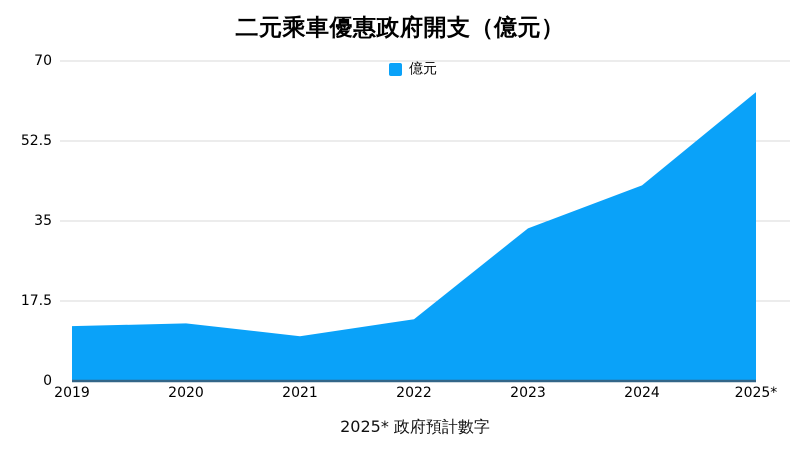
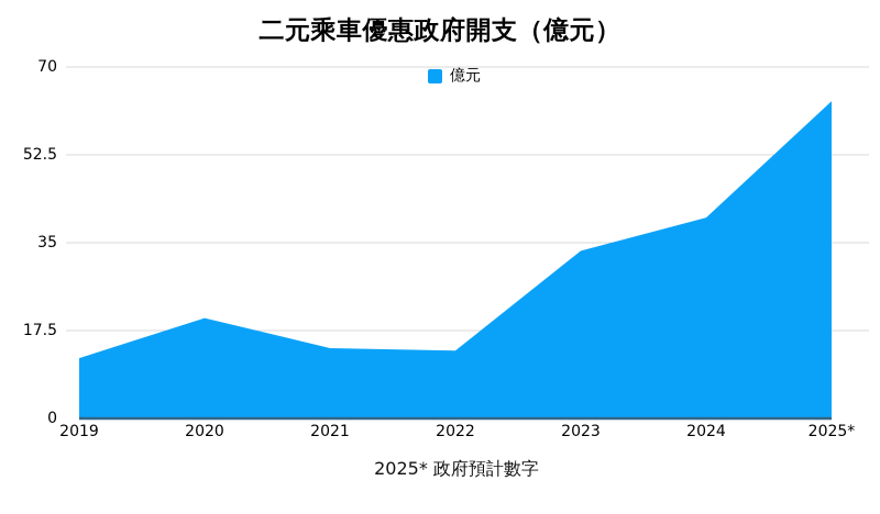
2020: 13 -> 20
2021: 10 -> 14
2024: 43 -> 40
